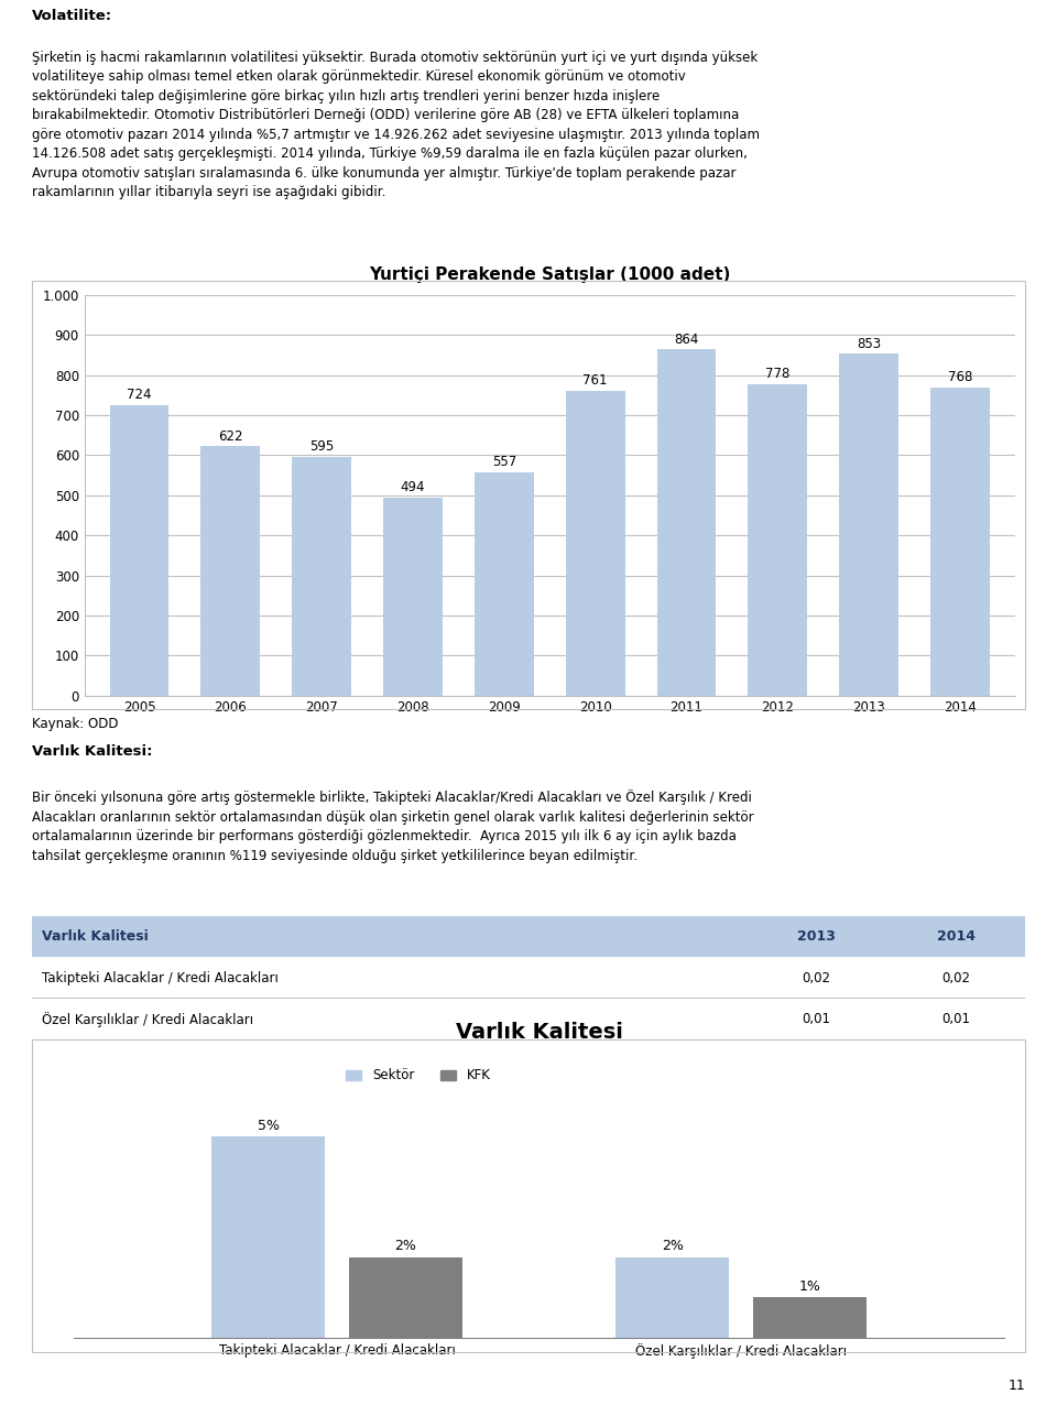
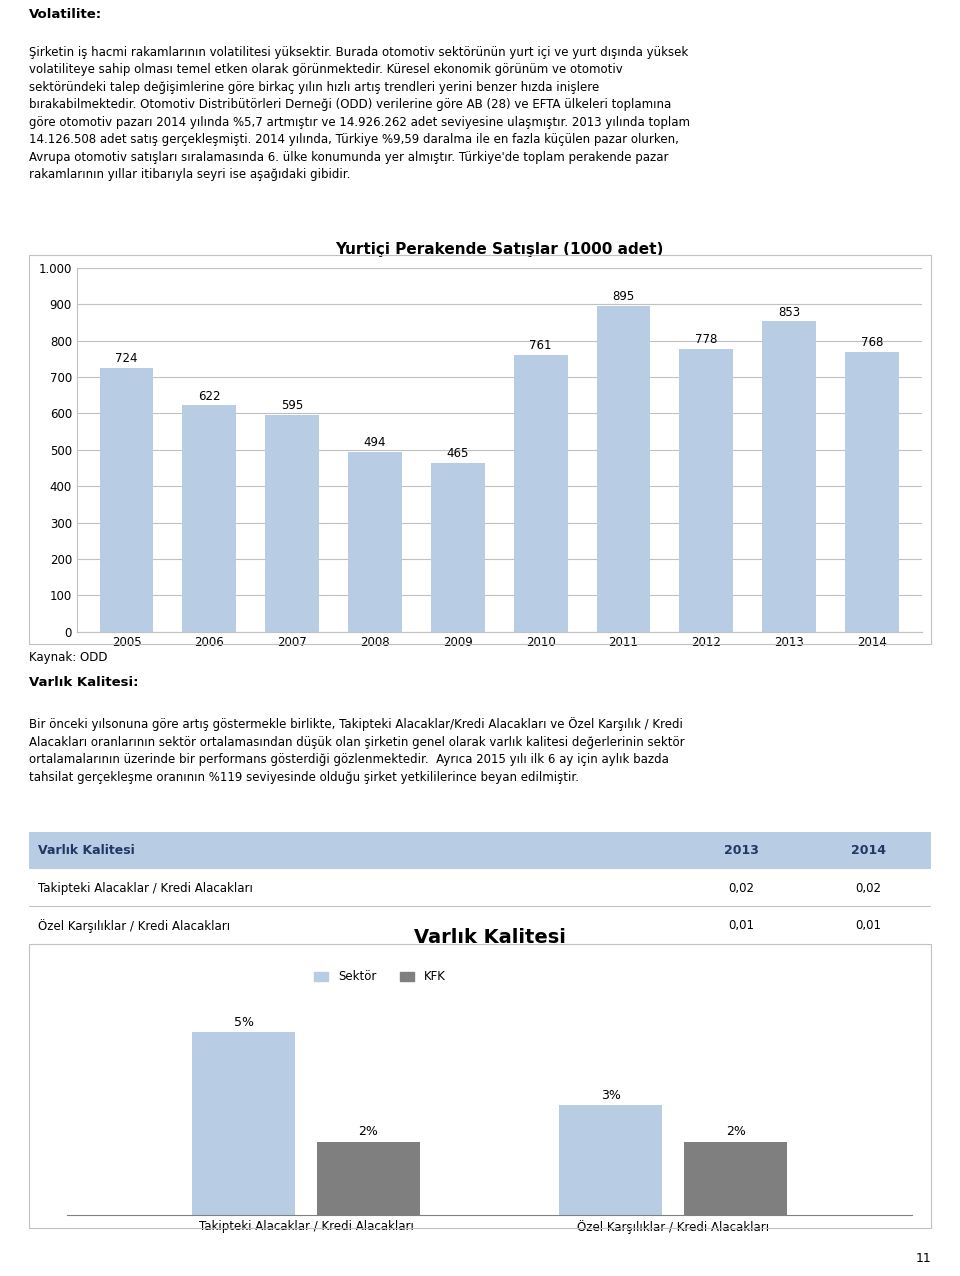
Yurtiçi Perakende Satışlar (1000 adet)/2009: 557 -> 465
Yurtiçi Perakende Satışlar (1000 adet)/2011: 864 -> 895
Varlık Kalitesi/Sektör/Özel Karşılıklar / Kredi Alacakları: 2% -> 3%
Varlık Kalitesi/KFK/Özel Karşılıklar / Kredi Alacakları: 1% -> 2%
